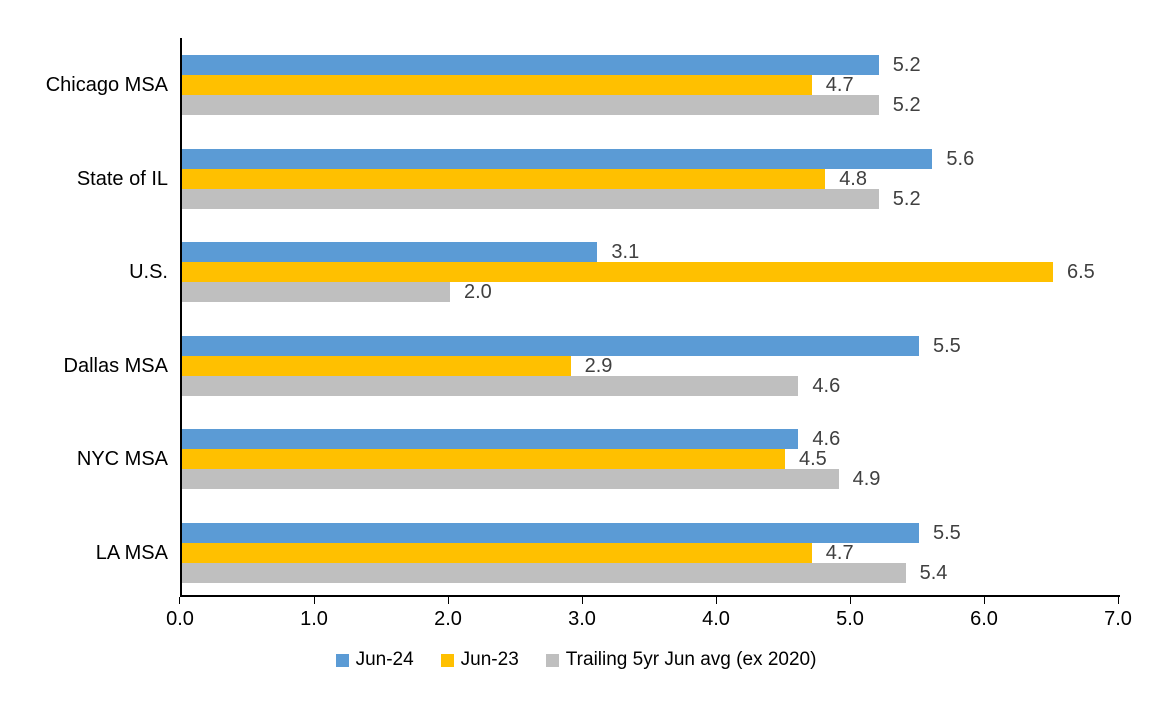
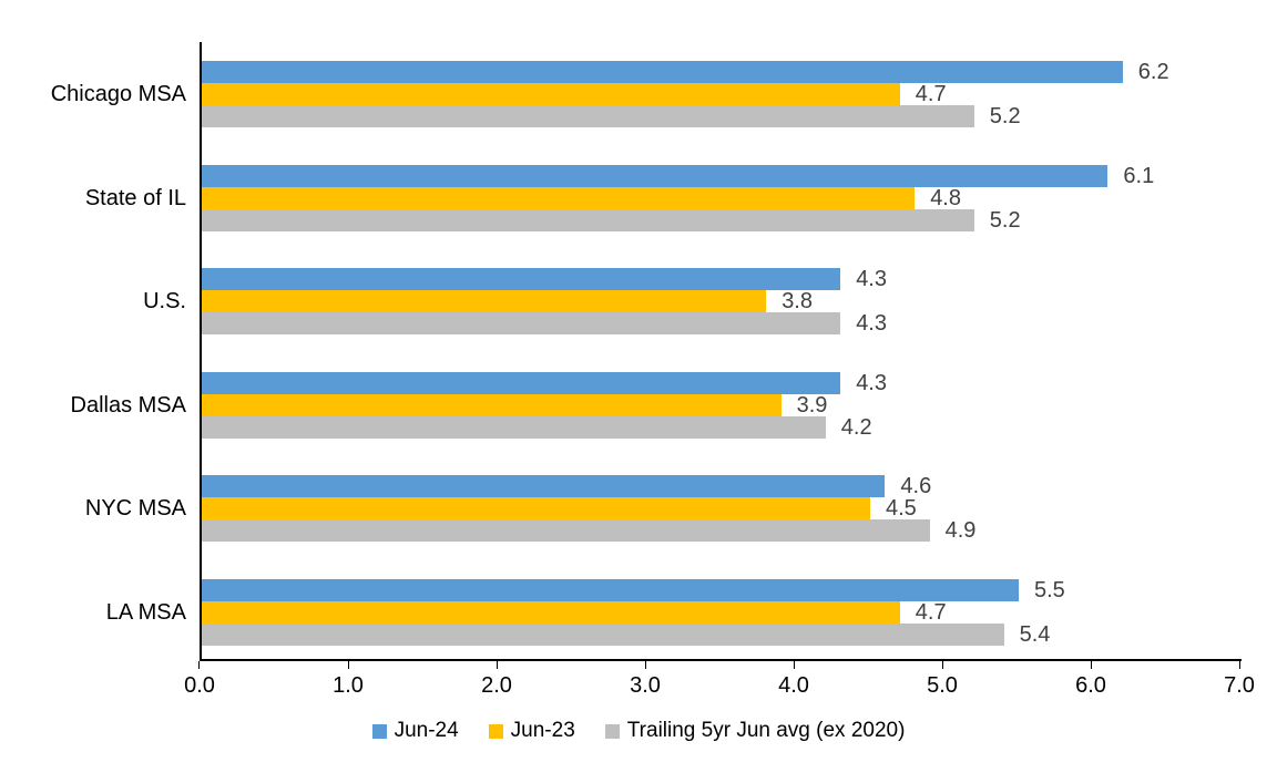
Jun-24/Chicago MSA: 5.2 -> 6.2
Jun-24/State of IL: 5.6 -> 6.1
Jun-24/U.S.: 3.1 -> 4.3
Jun-23/U.S.: 6.5 -> 3.8
Trailing 5yr Jun avg (ex 2020)/U.S.: 2.0 -> 4.3
Jun-24/Dallas MSA: 5.5 -> 4.3
Jun-23/Dallas MSA: 2.9 -> 3.9
Trailing 5yr Jun avg (ex 2020)/Dallas MSA: 4.6 -> 4.2
